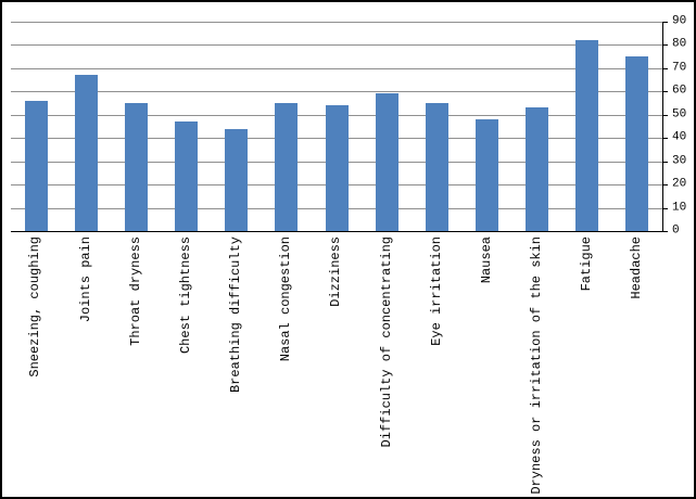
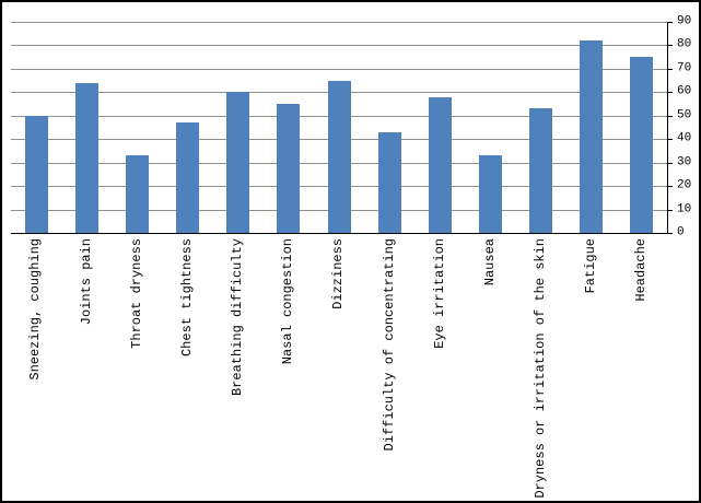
Sneezing, coughing: 56 -> 50
Joints pain: 67 -> 64
Throat dryness: 55 -> 33
Breathing difficulty: 44 -> 60
Dizziness: 54 -> 65
Difficulty of concentrating: 59 -> 43
Eye irritation: 55 -> 58
Nausea: 48 -> 33
